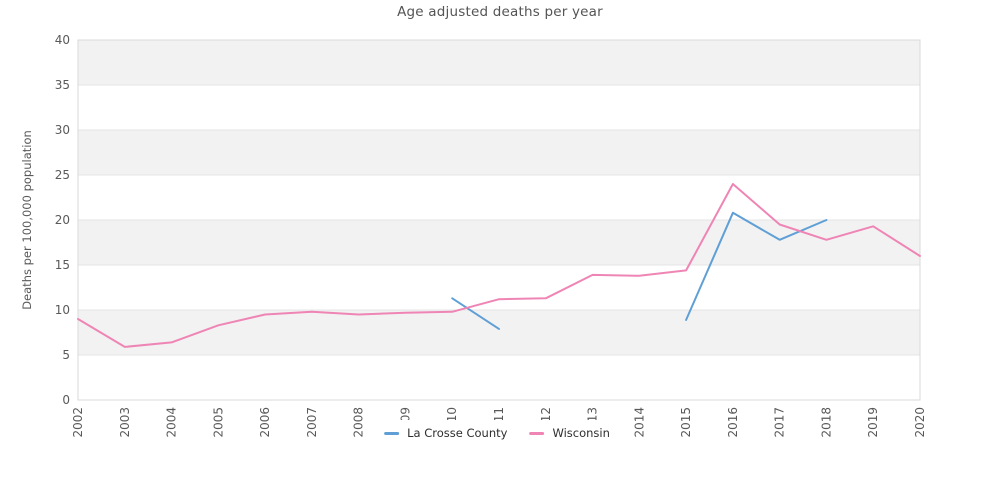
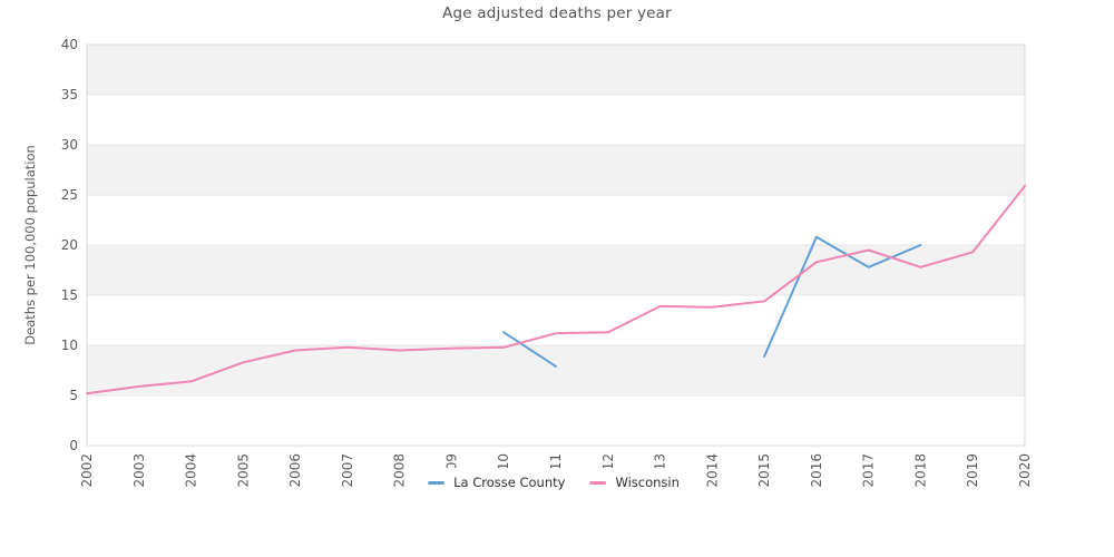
Wisconsin/2002: 9 -> 5
Wisconsin/2016: 24 -> 18
Wisconsin/2020: 16 -> 26
